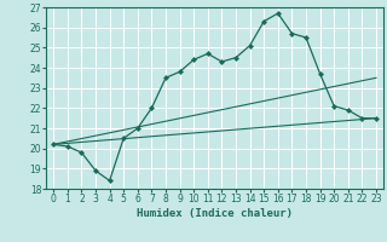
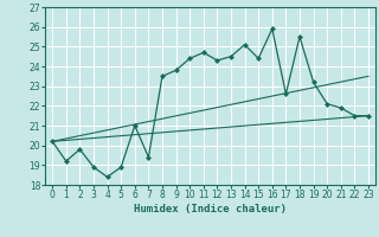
1: 20.1 -> 19.2
5: 20.5 -> 18.9
7: 22.0 -> 19.4
15: 26.3 -> 24.4
16: 26.7 -> 25.9
17: 25.7 -> 22.6
19: 23.7 -> 23.2
